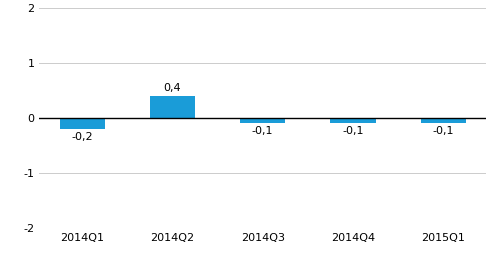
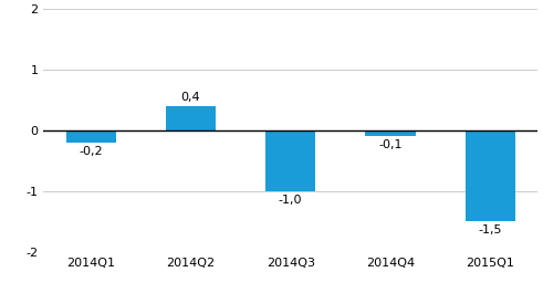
2014Q3: -0,1 -> -1,0
2015Q1: -0,1 -> -1,5
